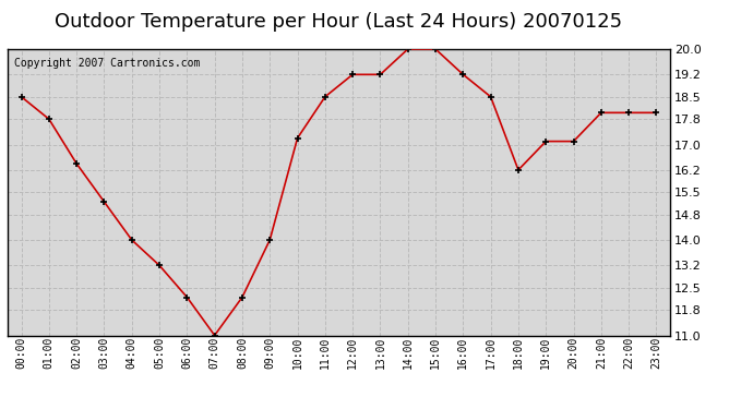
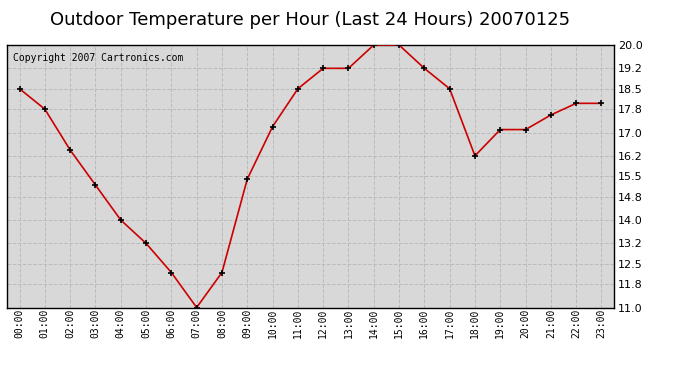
09:00: 14.0 -> 15.4
21:00: 18.0 -> 17.6
